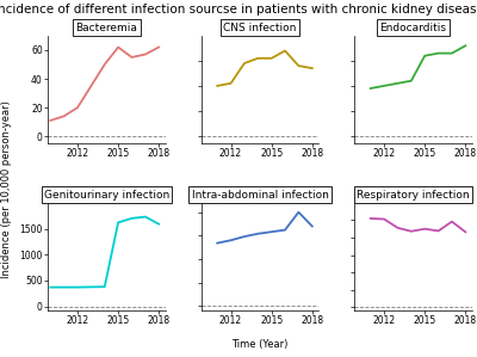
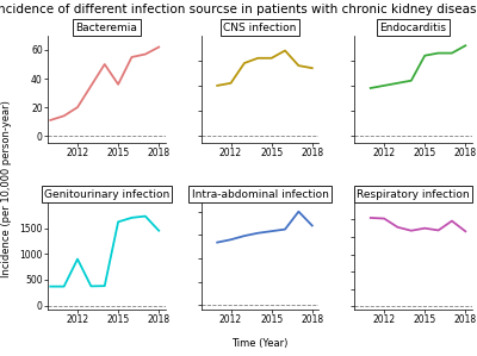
Bacteremia/2015: 62 -> 36
Genitourinary infection/2012: 370 -> 900
Genitourinary infection/2018: 1590 -> 1450
